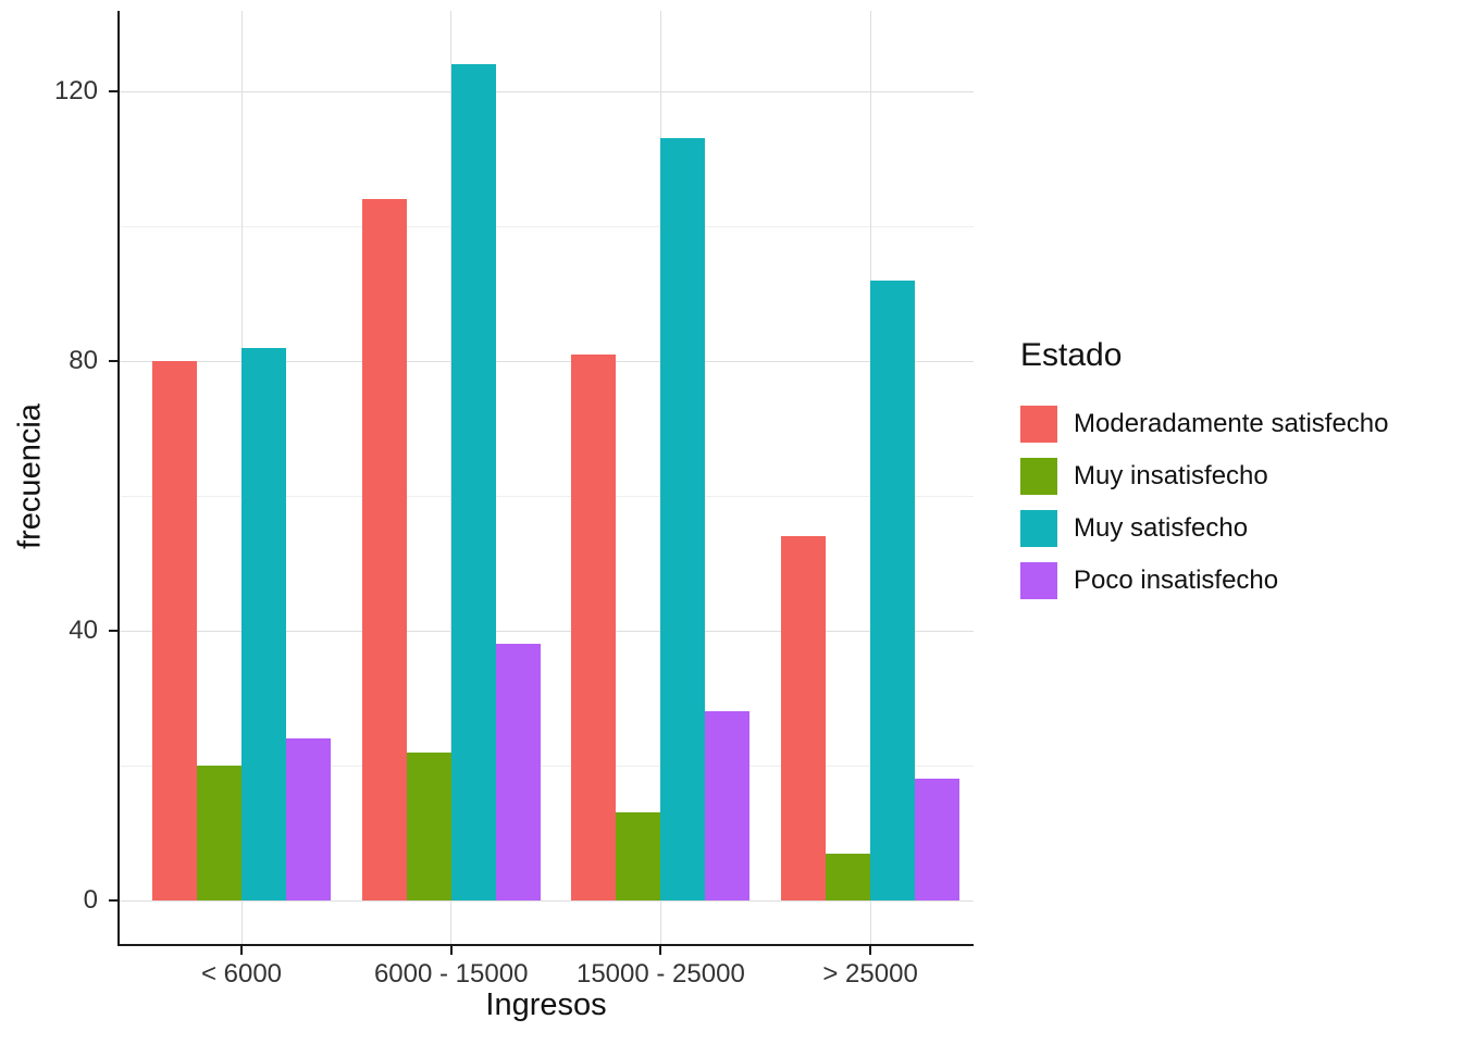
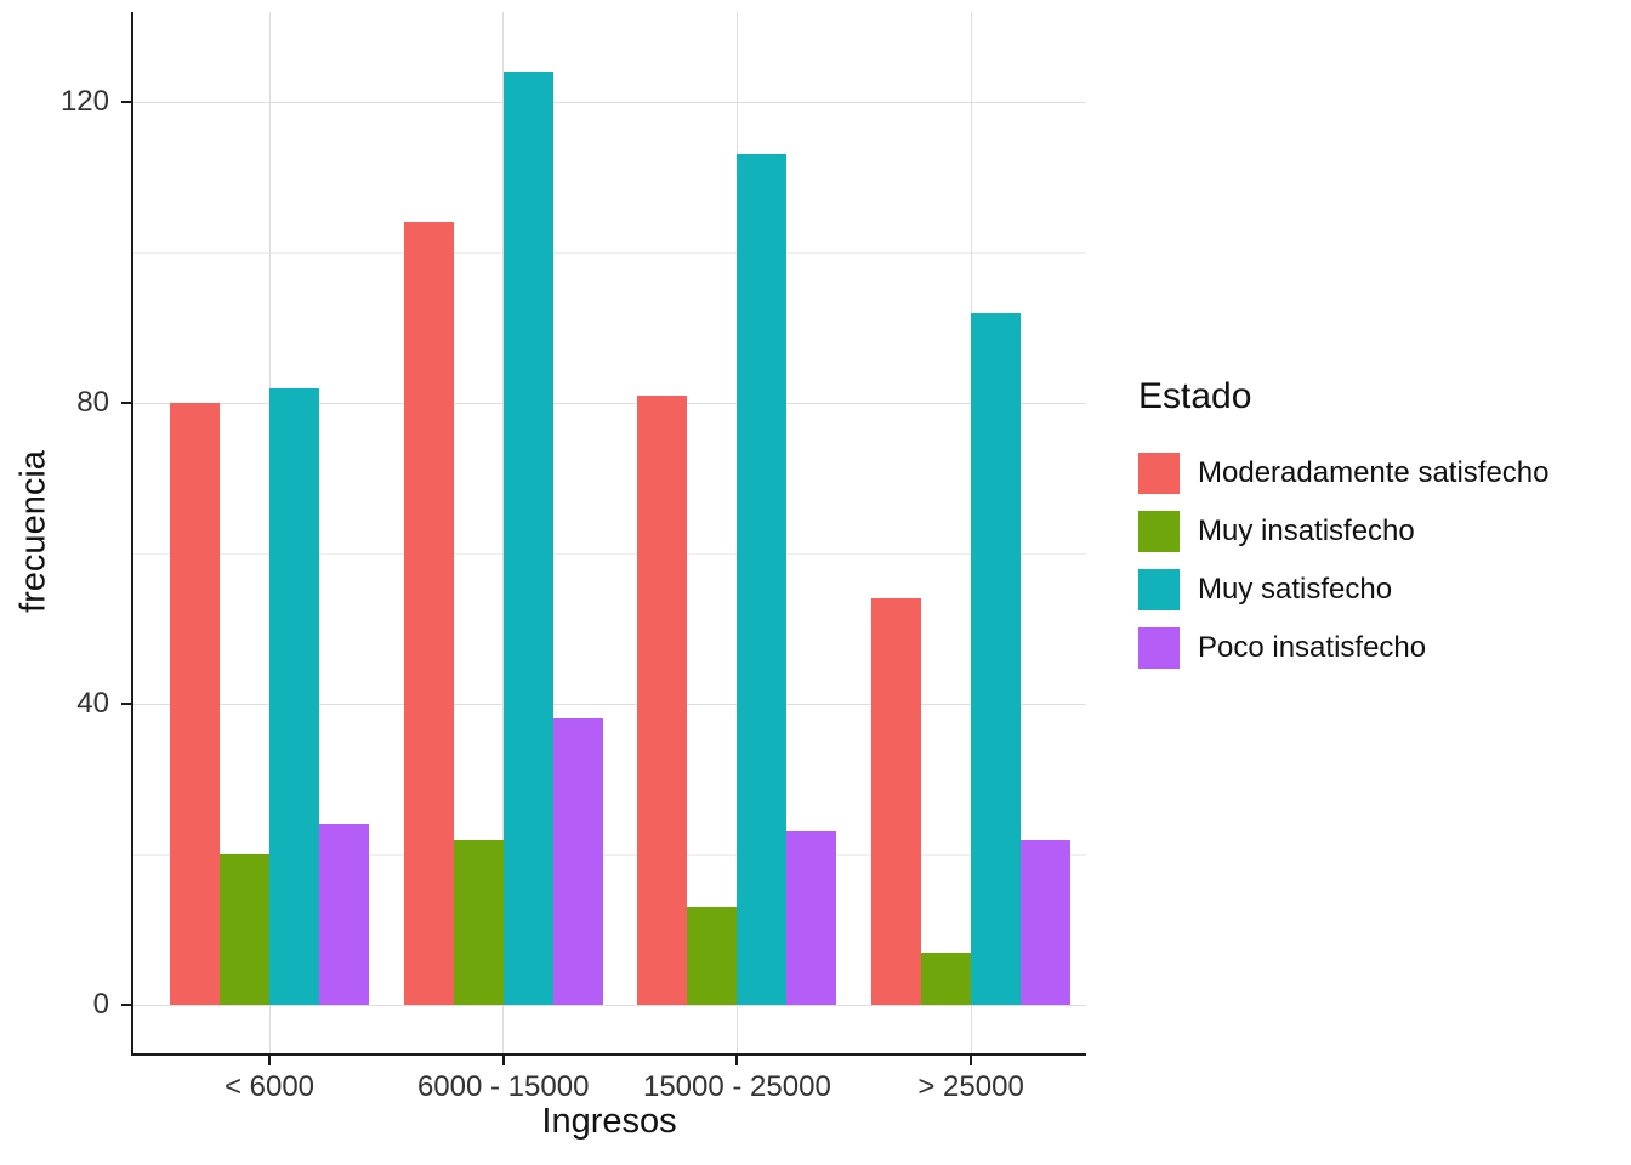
Poco insatisfecho/15000 - 25000: 28 -> 23
Poco insatisfecho/> 25000: 18 -> 22
